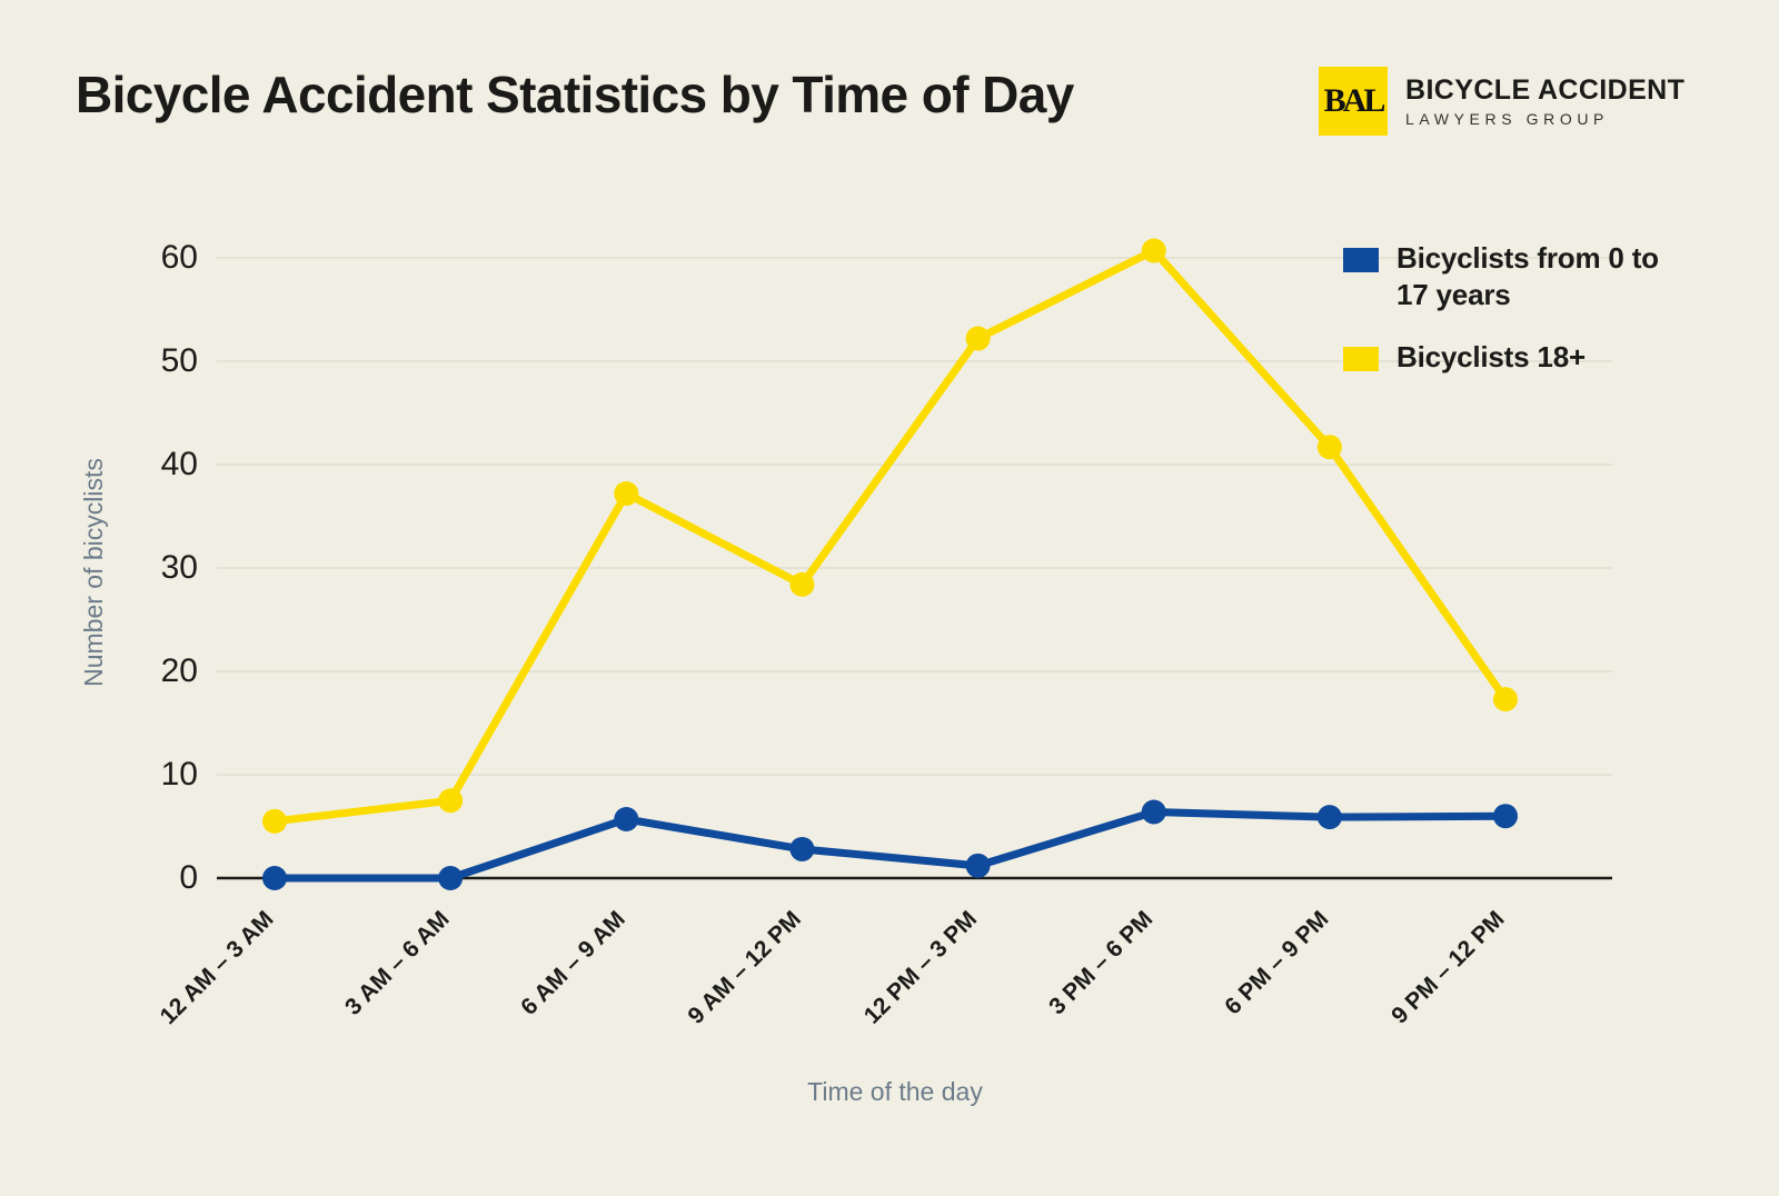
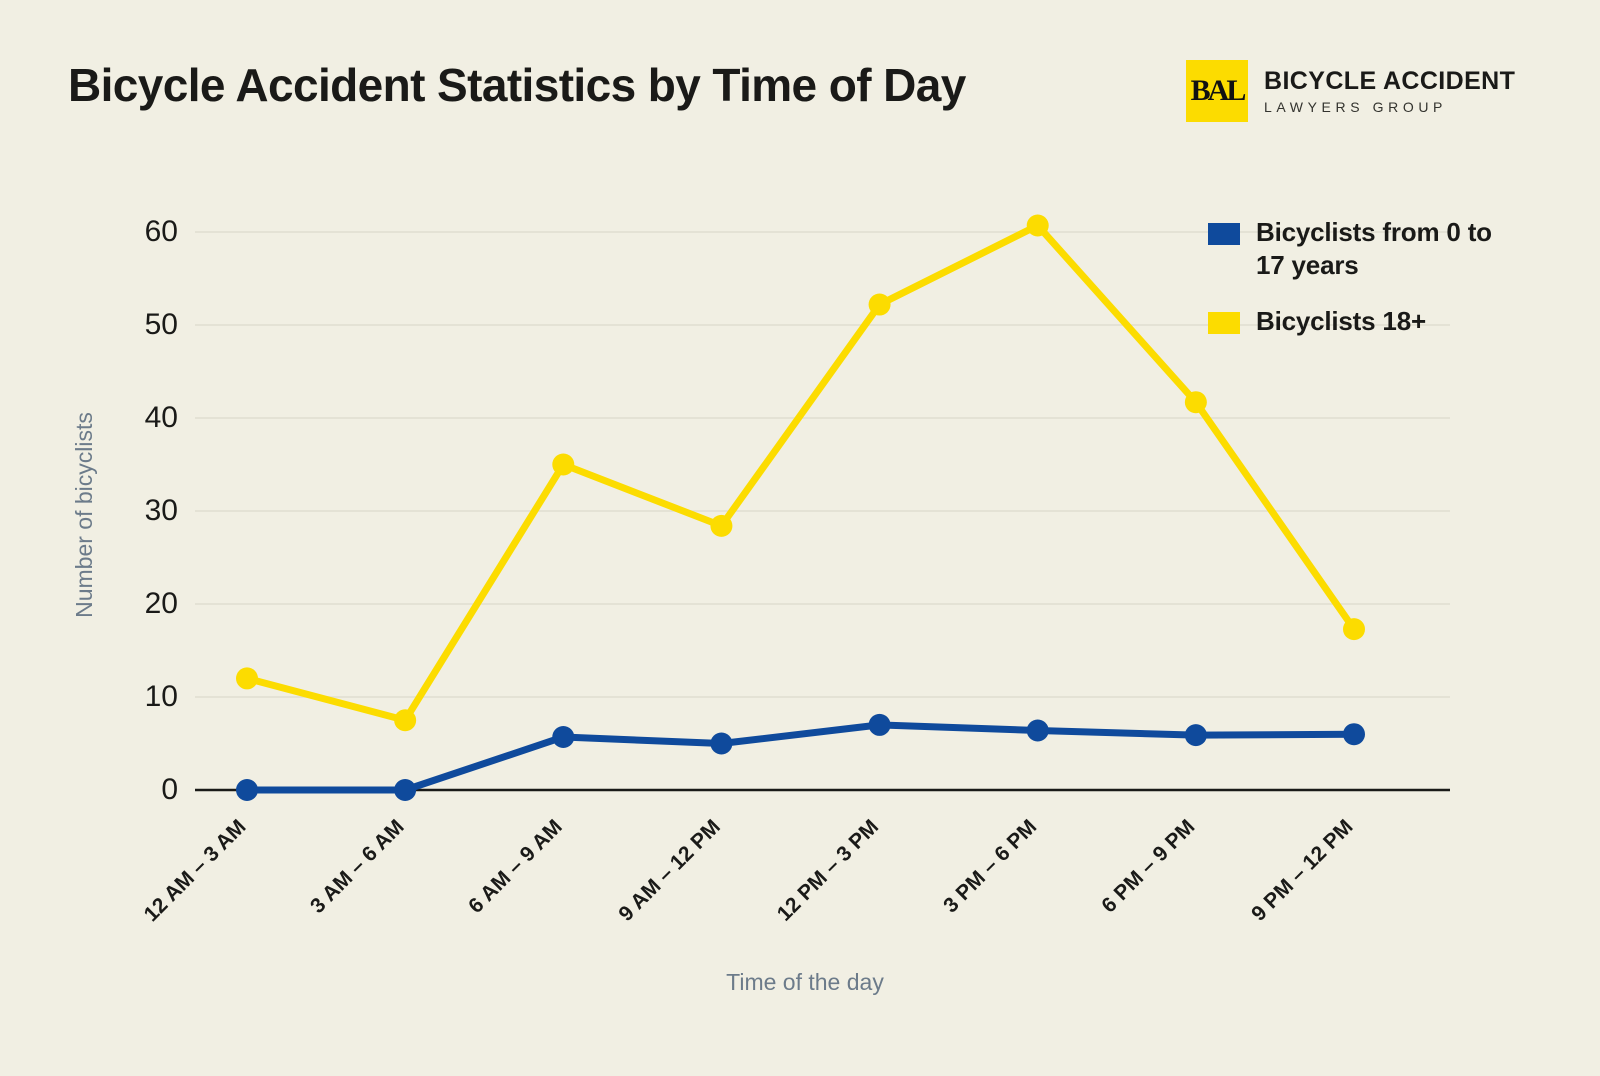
Bicyclists 18+/12 AM – 3 AM: 6 -> 12
Bicyclists 18+/6 AM – 9 AM: 37 -> 35
Bicyclists from 0 to 17 years/9 AM – 12 PM: 3 -> 5
Bicyclists from 0 to 17 years/12 PM – 3 PM: 1 -> 7
